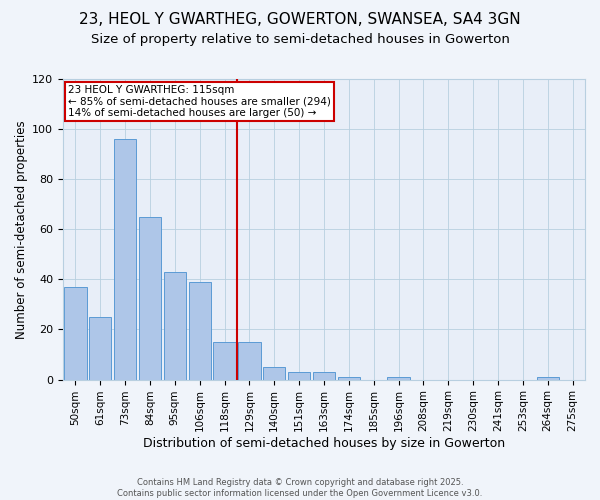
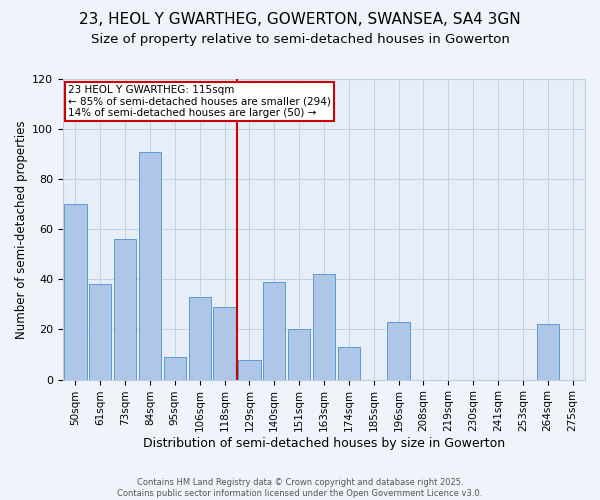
50sqm: 37 -> 70
61sqm: 25 -> 38
73sqm: 96 -> 56
84sqm: 65 -> 91
95sqm: 43 -> 9
106sqm: 39 -> 33
118sqm: 15 -> 29
129sqm: 15 -> 8
140sqm: 5 -> 39
151sqm: 3 -> 20
163sqm: 3 -> 42
174sqm: 1 -> 13
196sqm: 1 -> 23
264sqm: 1 -> 22
